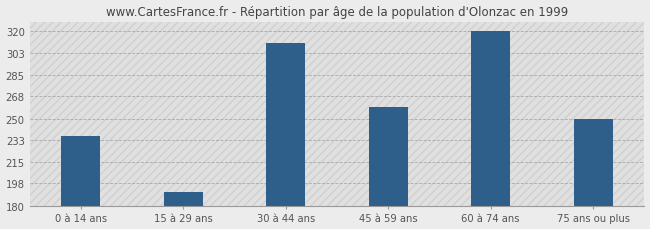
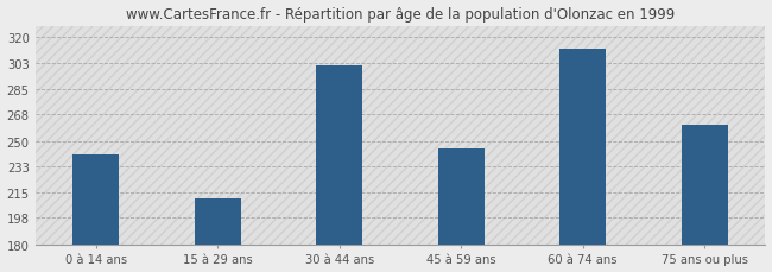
0 à 14 ans: 236 -> 241
15 à 29 ans: 191 -> 211
30 à 44 ans: 311 -> 301
45 à 59 ans: 259 -> 245
60 à 74 ans: 320 -> 312
75 ans ou plus: 250 -> 261
